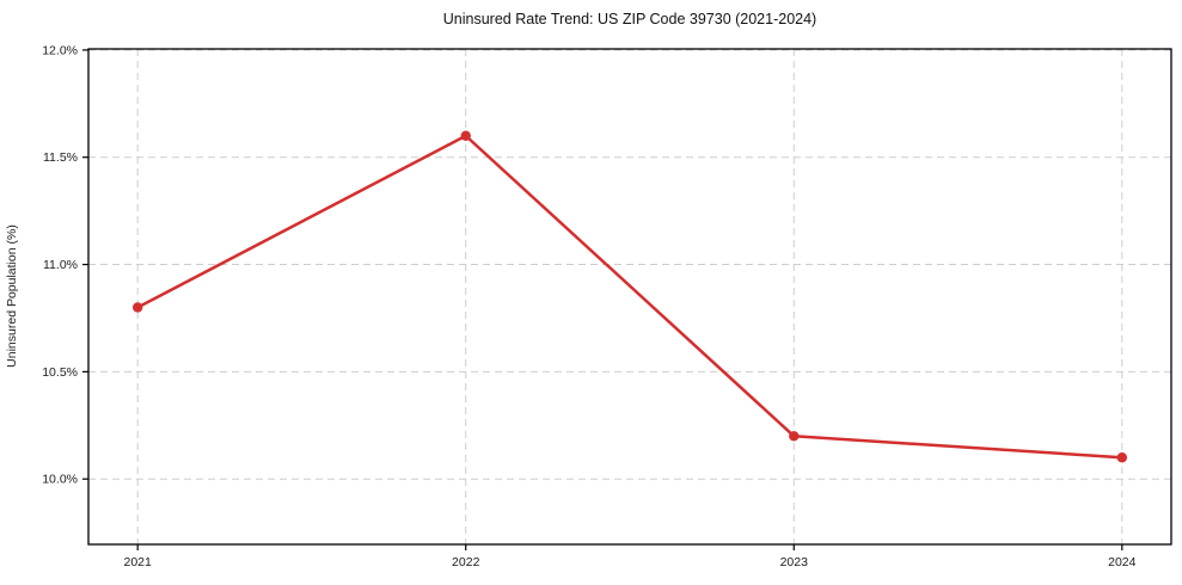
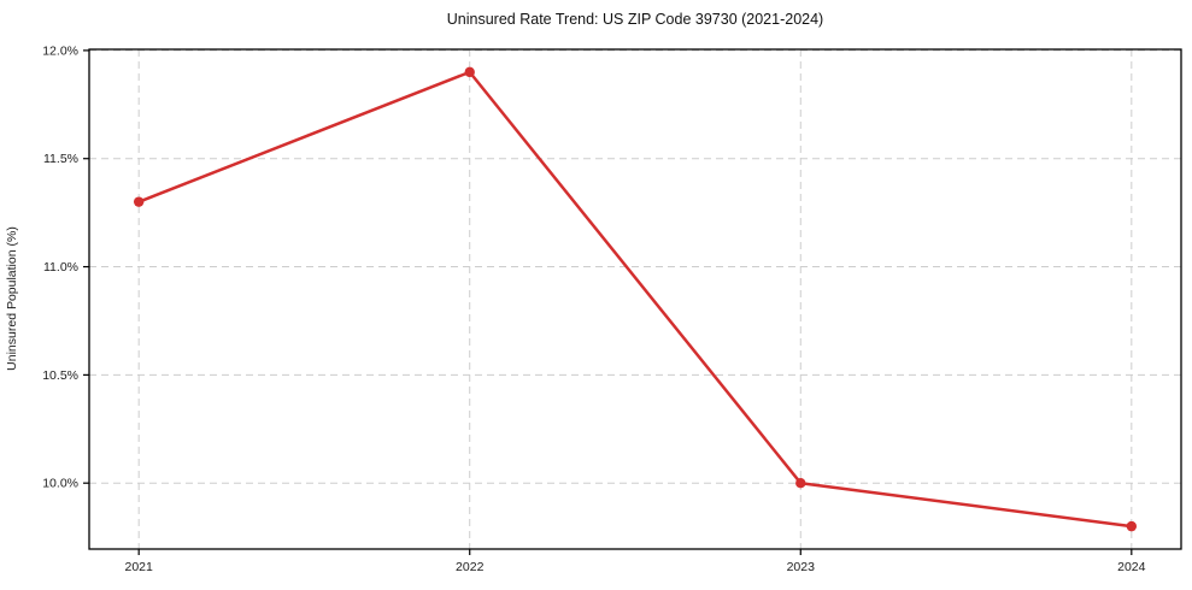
2021: 10.8% -> 11.3%
2022: 11.6% -> 11.9%
2023: 10.2% -> 10.0%
2024: 10.1% -> 9.8%
